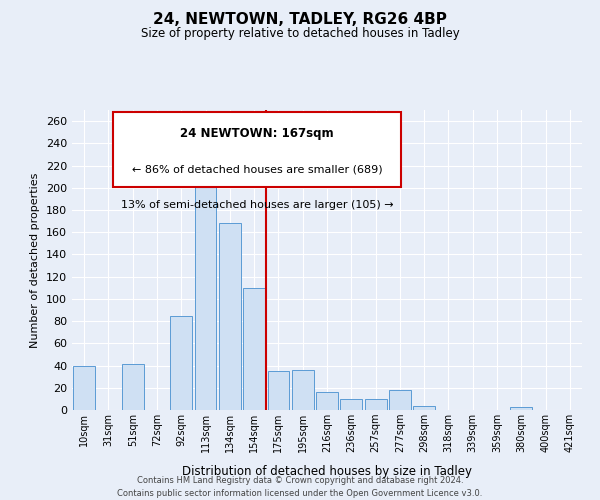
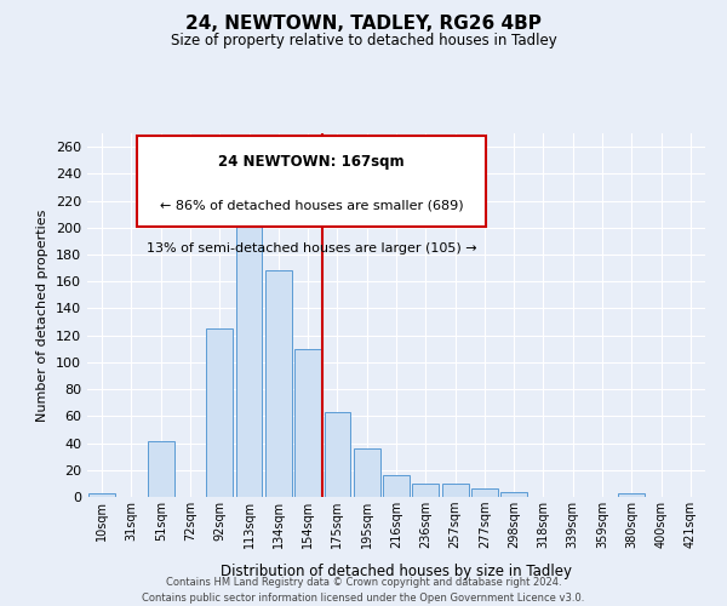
10sqm: 40 -> 3
92sqm: 85 -> 125
175sqm: 35 -> 63
277sqm: 18 -> 6
